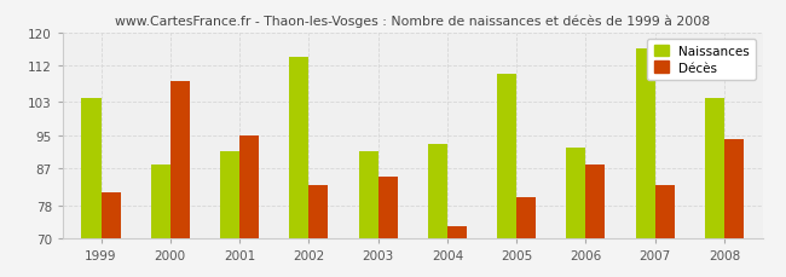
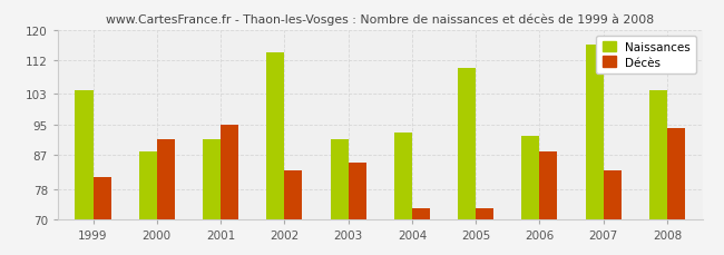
Décès/2000: 108 -> 91
Décès/2005: 80 -> 73
